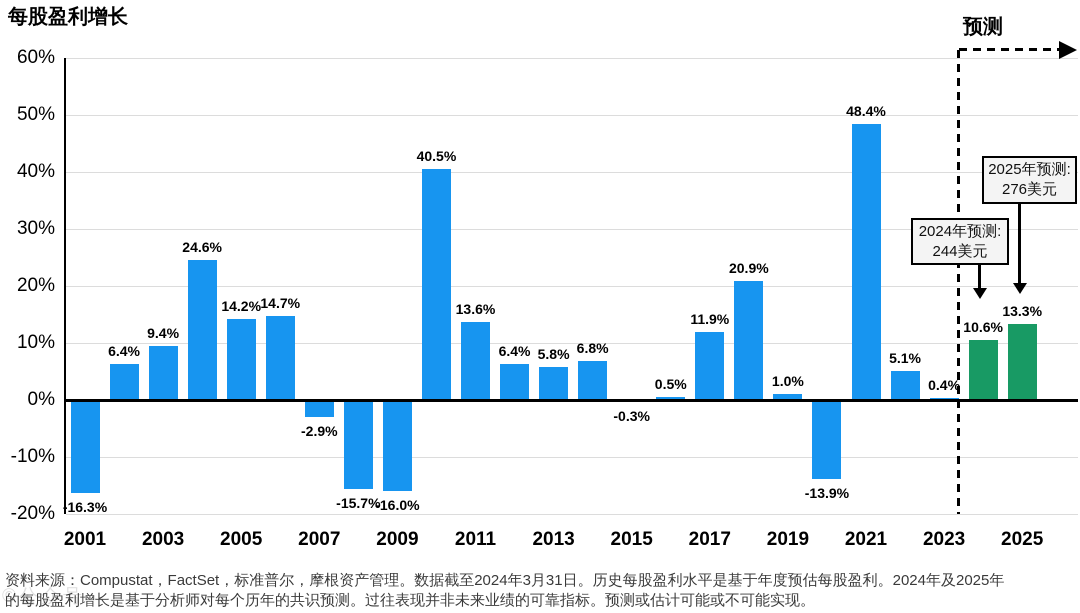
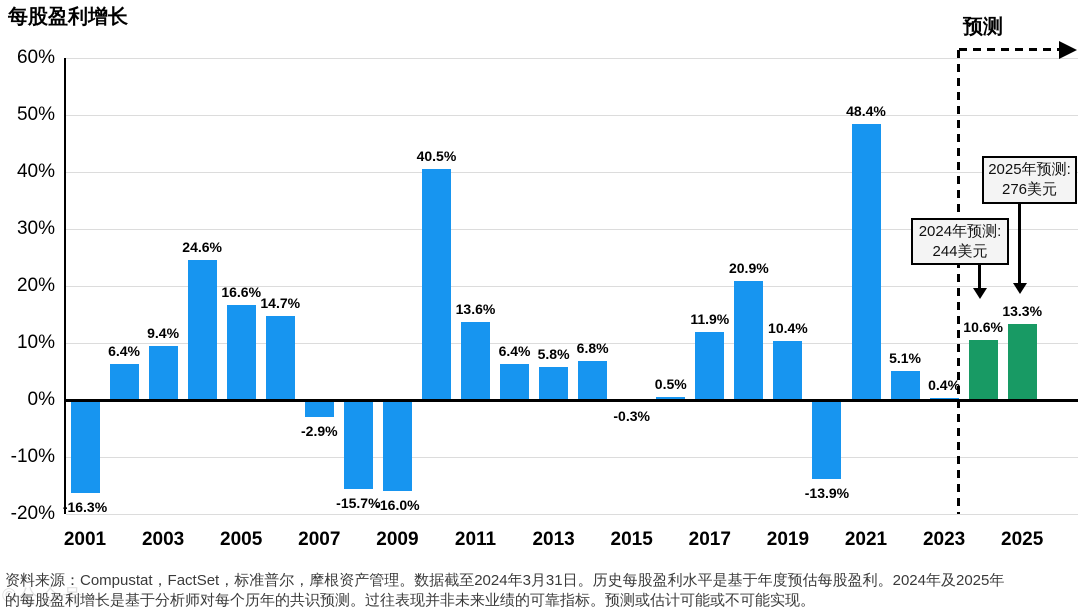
2005: 14.2% -> 16.6%
2019: 1.0% -> 10.4%
